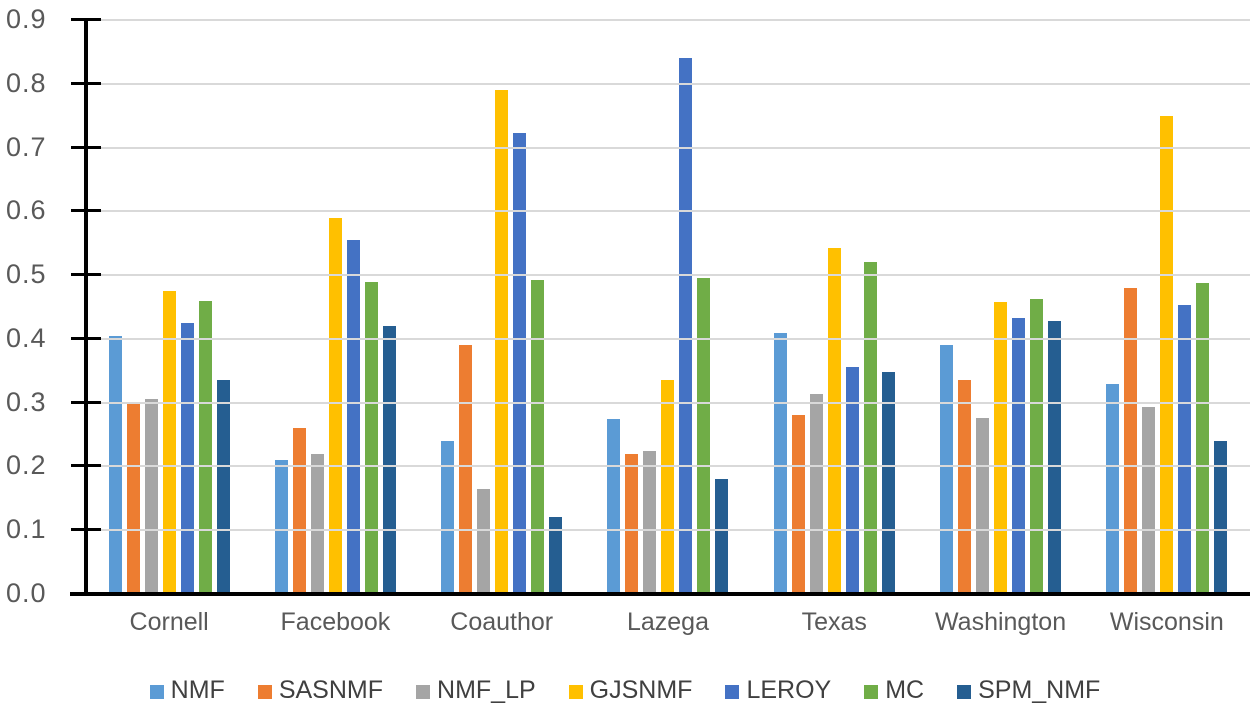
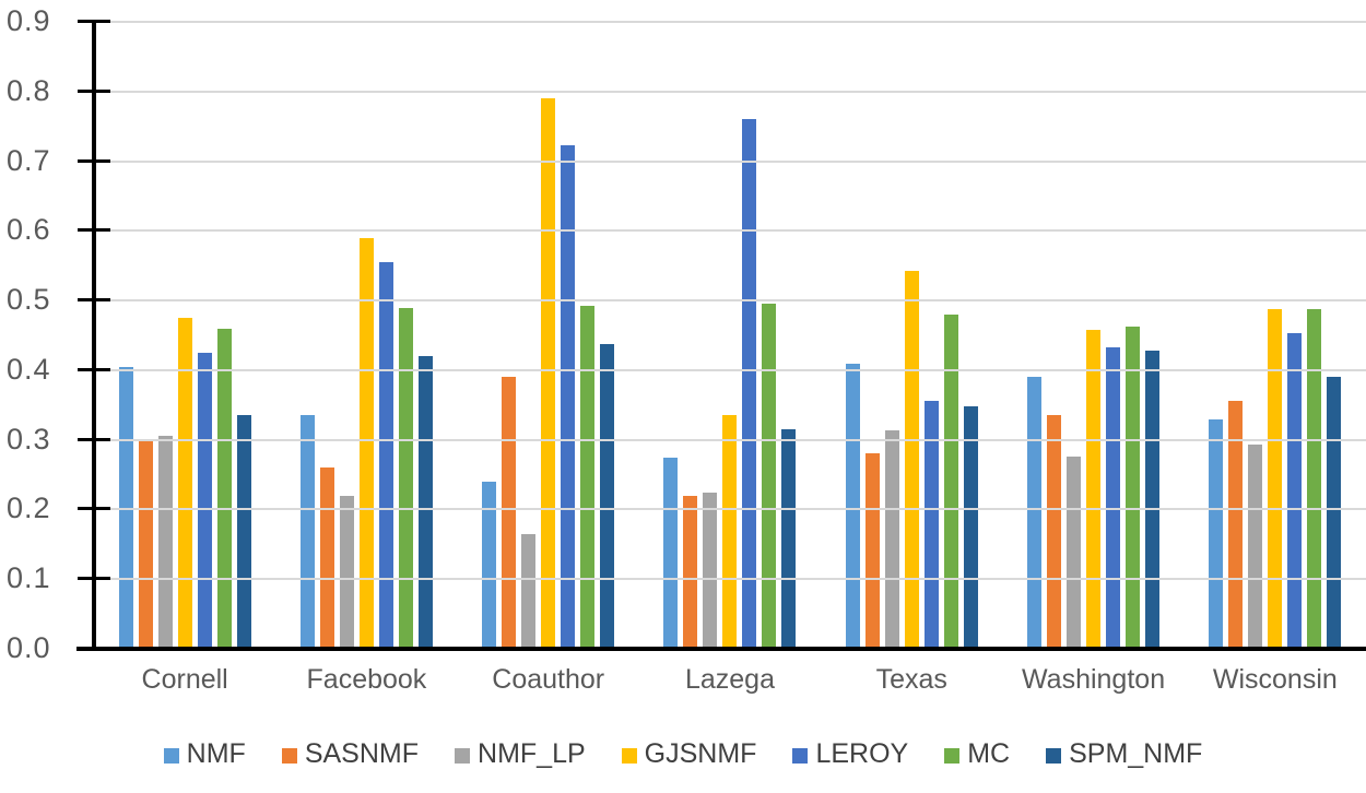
NMF/Facebook: 0.21 -> 0.34
SPM_NMF/Coauthor: 0.12 -> 0.44
LEROY/Lazega: 0.84 -> 0.76
SPM_NMF/Lazega: 0.18 -> 0.32
MC/Texas: 0.52 -> 0.48
SASNMF/Wisconsin: 0.48 -> 0.36
GJSNMF/Wisconsin: 0.75 -> 0.49
SPM_NMF/Wisconsin: 0.24 -> 0.39
